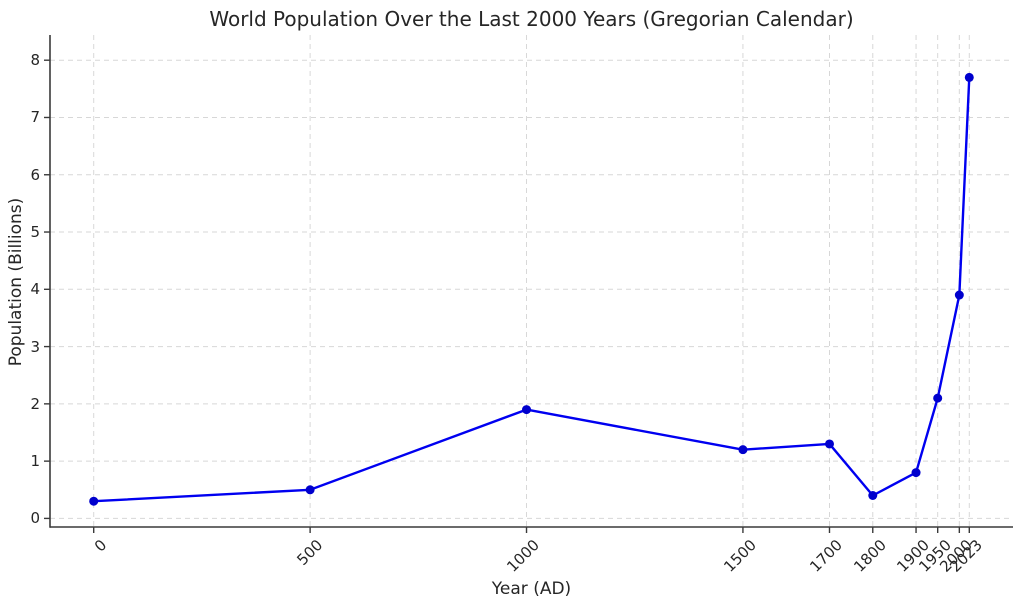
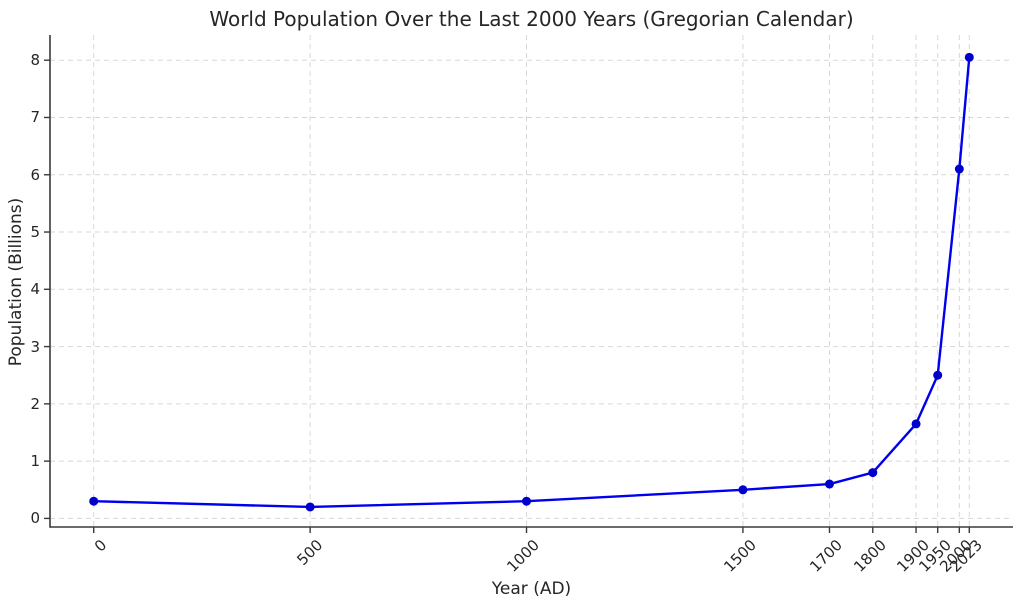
500: 0.5 -> 0.2
1000: 1.9 -> 0.3
1500: 1.2 -> 0.5
1700: 1.3 -> 0.6
1800: 0.4 -> 0.8
1900: 0.8 -> 1.6
1950: 2.1 -> 2.5
2000: 3.9 -> 6.1
2023: 7.7 -> 8.1
